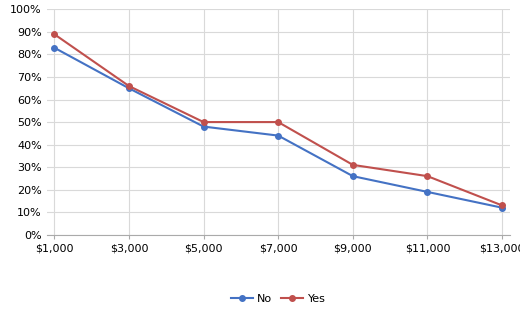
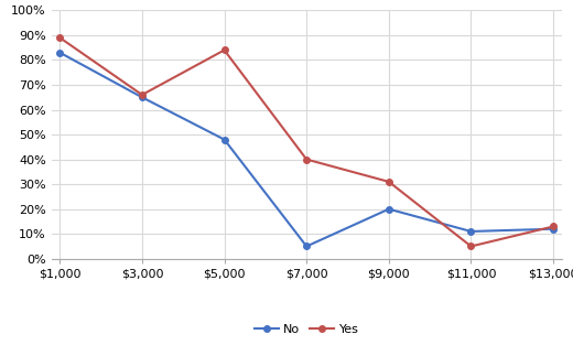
Yes/$5,000: 50% -> 84%
No/$7,000: 44% -> 5%
Yes/$7,000: 50% -> 40%
No/$9,000: 26% -> 20%
No/$11,000: 19% -> 11%
Yes/$11,000: 26% -> 5%
